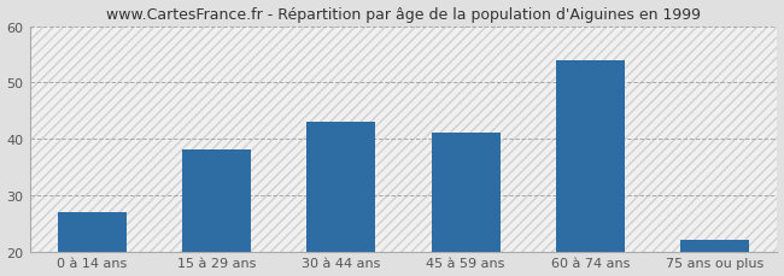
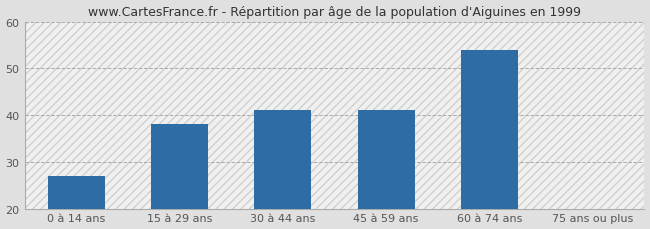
30 à 44 ans: 43 -> 41
75 ans ou plus: 22 -> 20
